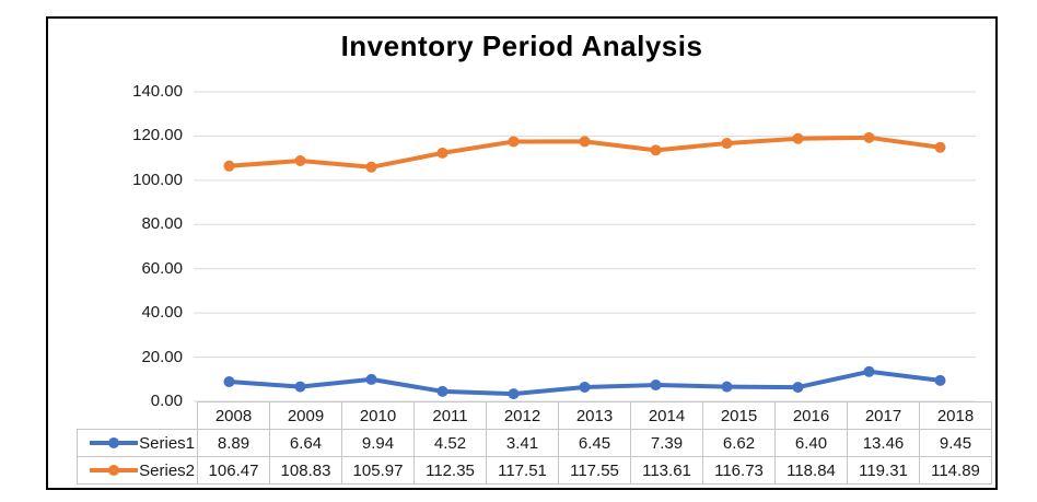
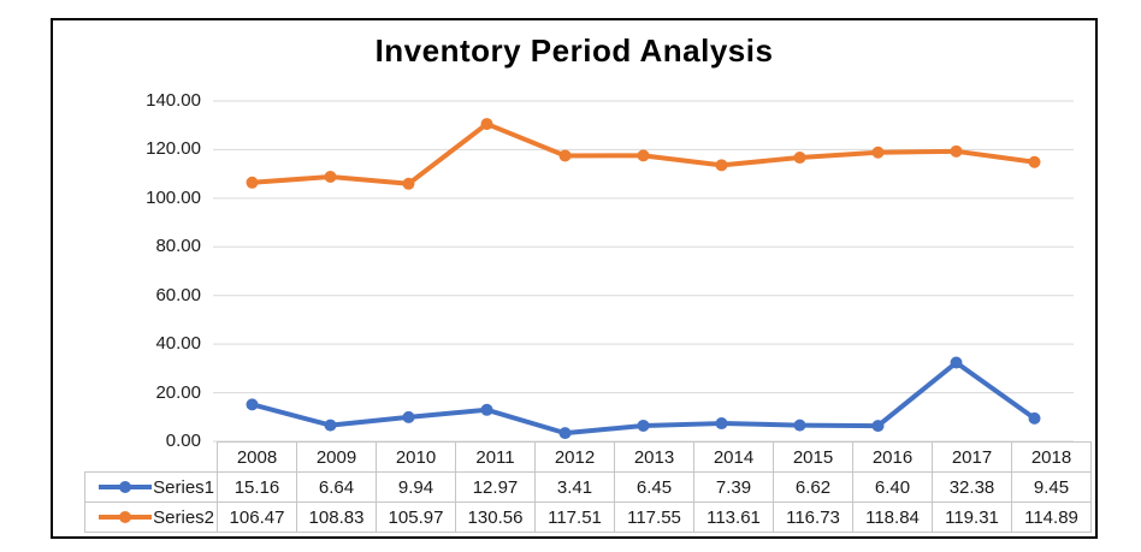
Series1/2008: 8.89 -> 15.16
Series1/2011: 4.52 -> 12.97
Series2/2011: 112.35 -> 130.56
Series1/2017: 13.46 -> 32.38
